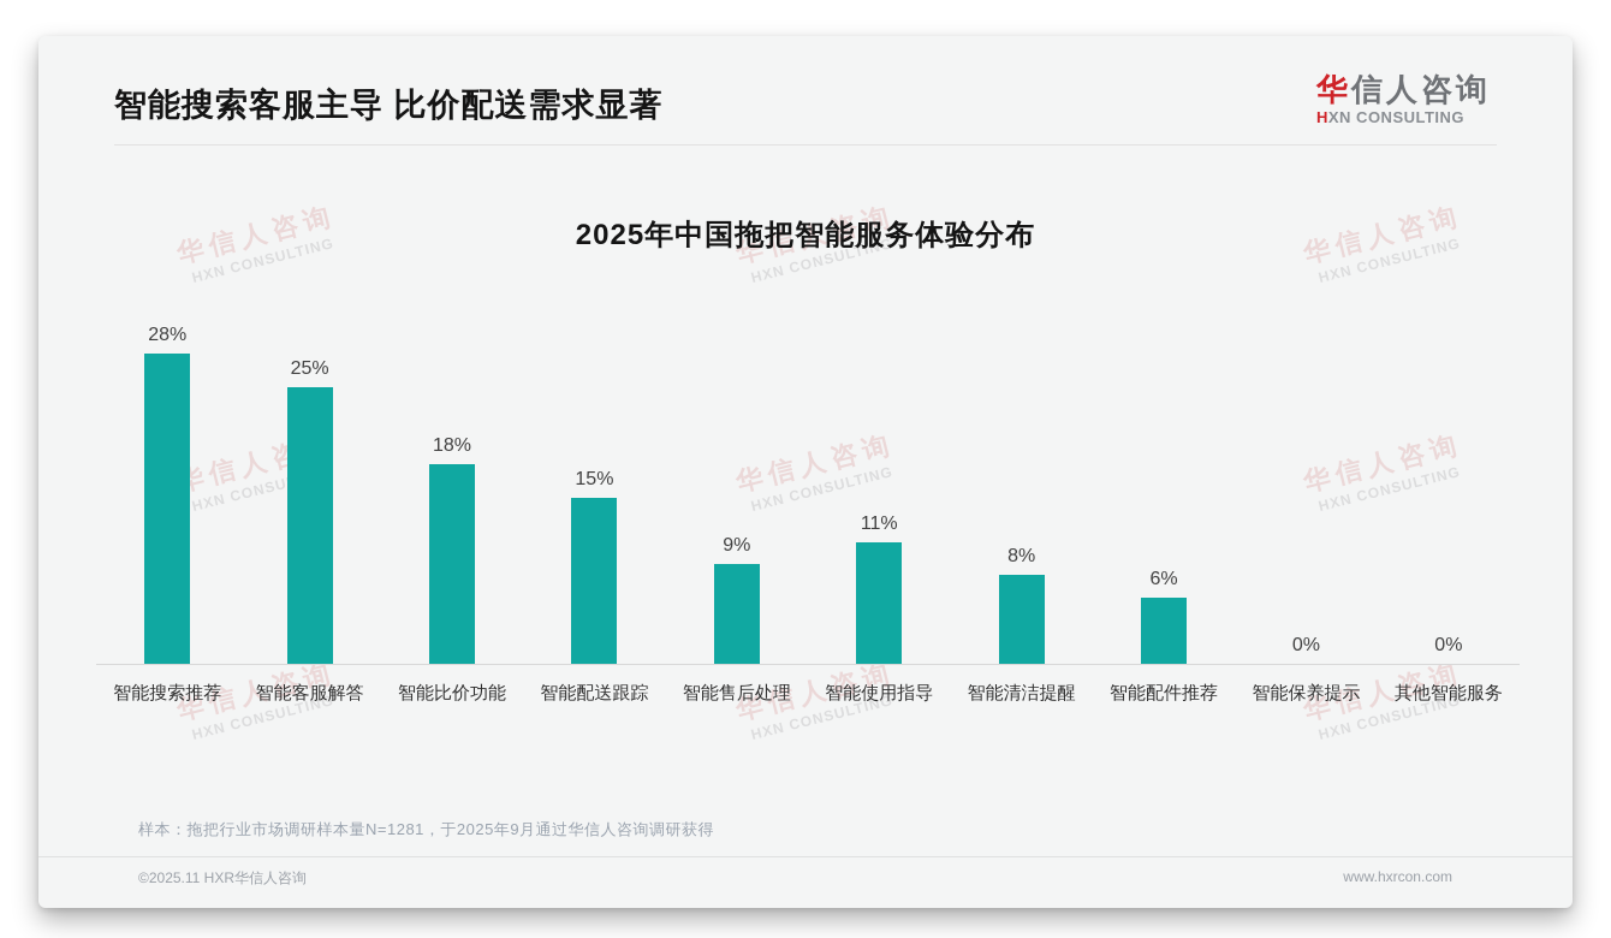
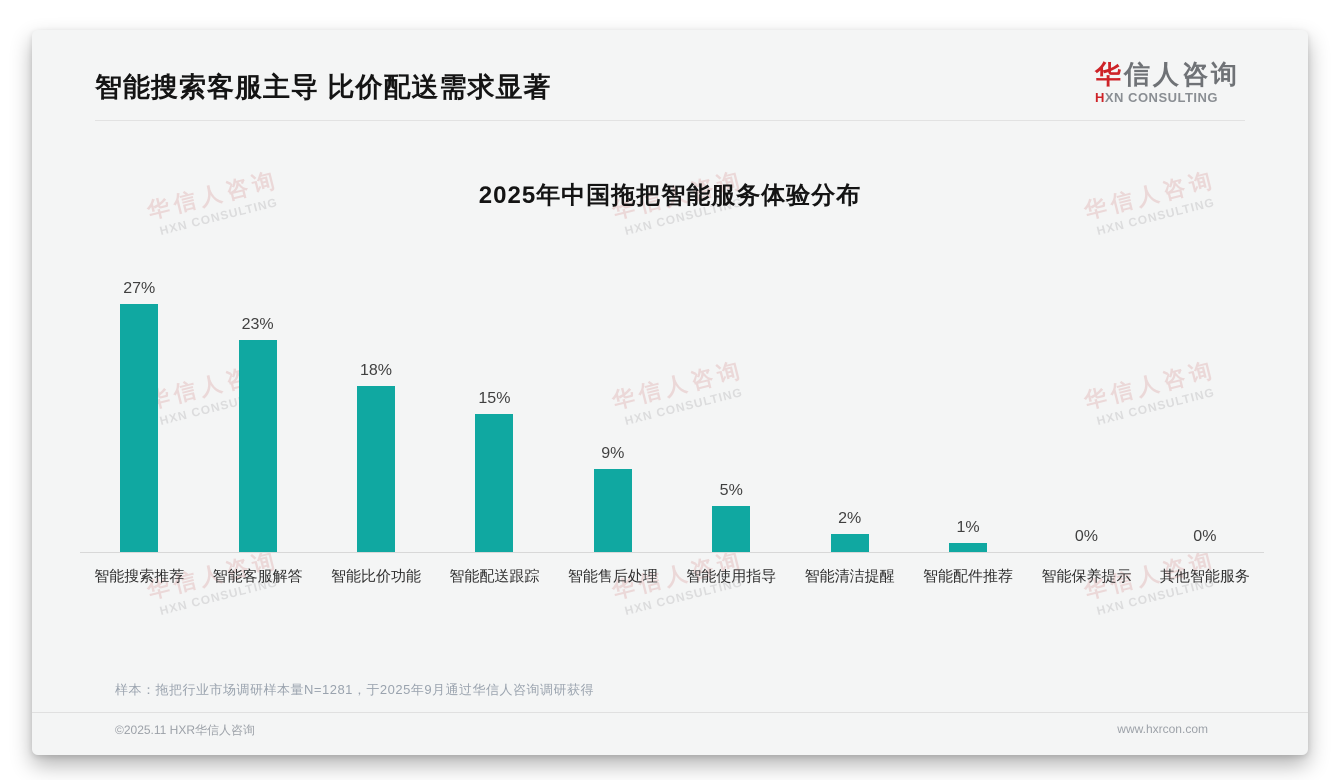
智能搜索推荐: 28% -> 27%
智能客服解答: 25% -> 23%
智能使用指导: 11% -> 5%
智能清洁提醒: 8% -> 2%
智能配件推荐: 6% -> 1%
